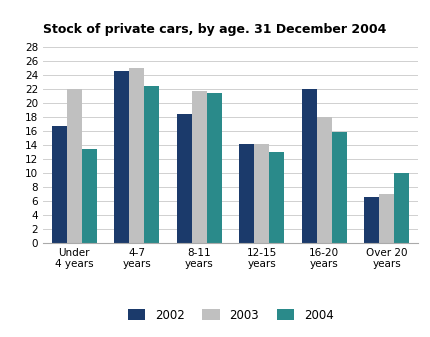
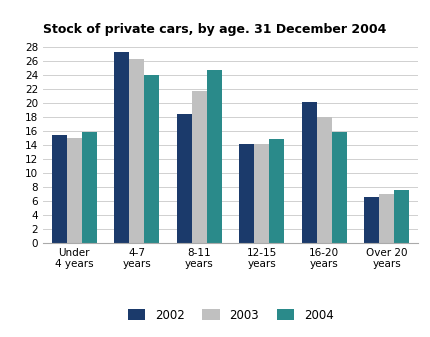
2002/Under 4 years: 16.8 -> 15.5
2003/Under 4 years: 22.0 -> 15.0
2004/Under 4 years: 13.4 -> 15.8
2002/4-7 years: 24.6 -> 27.3
2003/4-7 years: 25.0 -> 26.3
2004/4-7 years: 22.4 -> 24.0
2004/8-11 years: 21.4 -> 24.7
2004/12-15 years: 13.0 -> 14.8
2002/16-20 years: 22.0 -> 20.2
2004/Over 20 years: 10.0 -> 7.5
